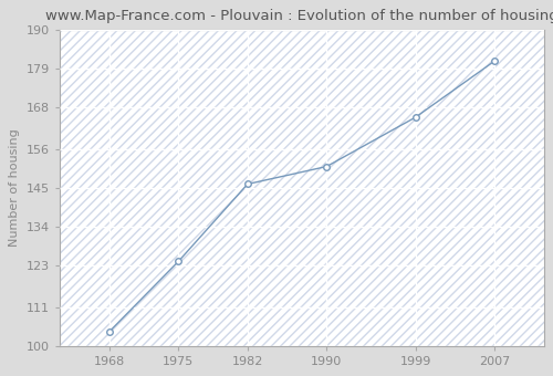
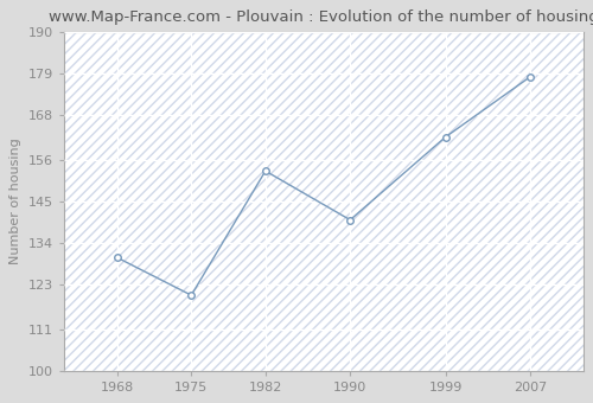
1968: 104 -> 130
1975: 124 -> 120
1982: 146 -> 153
1990: 151 -> 140
1999: 165 -> 162
2007: 181 -> 178
